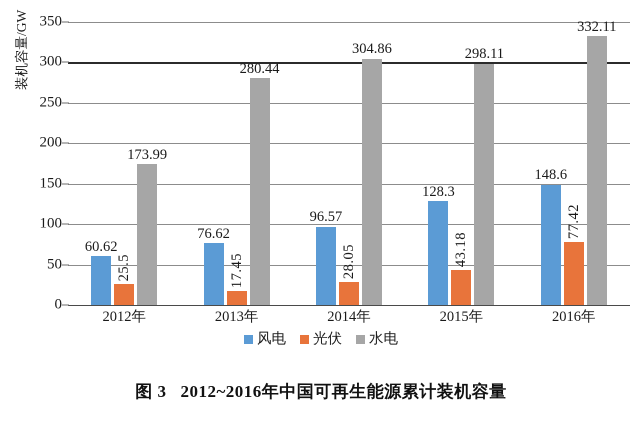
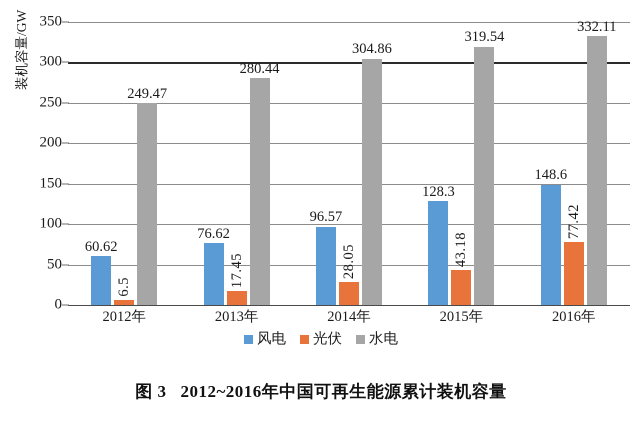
光伏/2012年: 25.5 -> 6.5
水电/2012年: 173.99 -> 249.47
水电/2015年: 298.11 -> 319.54
